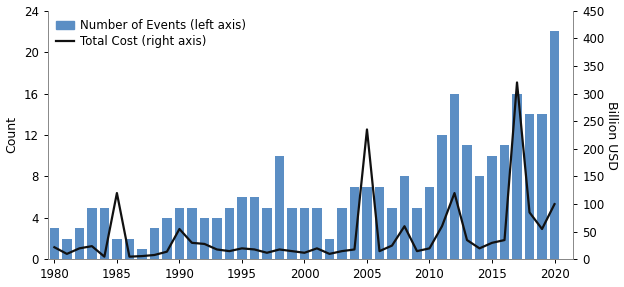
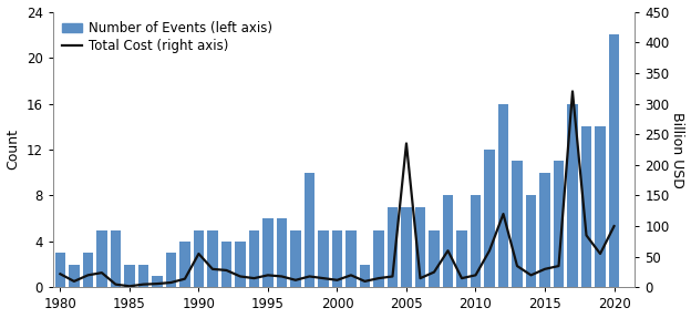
Total Cost (right axis)/1985: 120 -> 2
Number of Events (left axis)/2010: 7 -> 8
